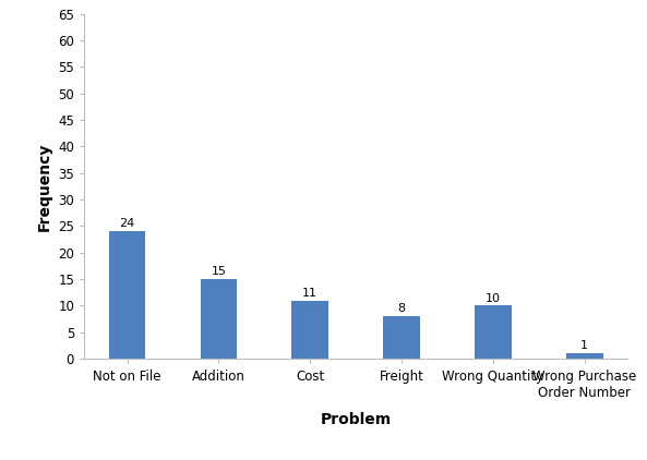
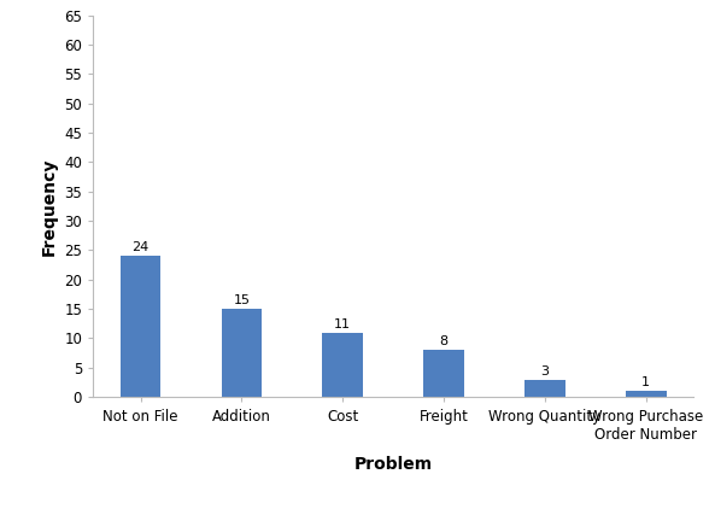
Wrong Quantity: 10 -> 3
